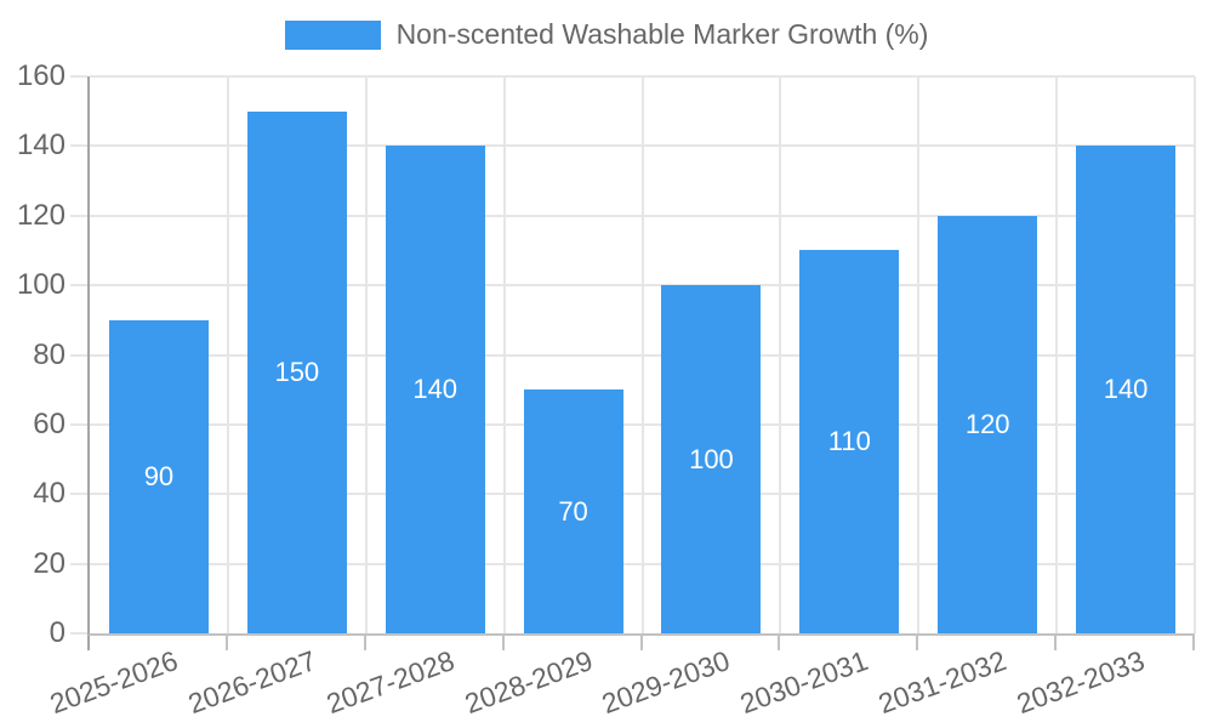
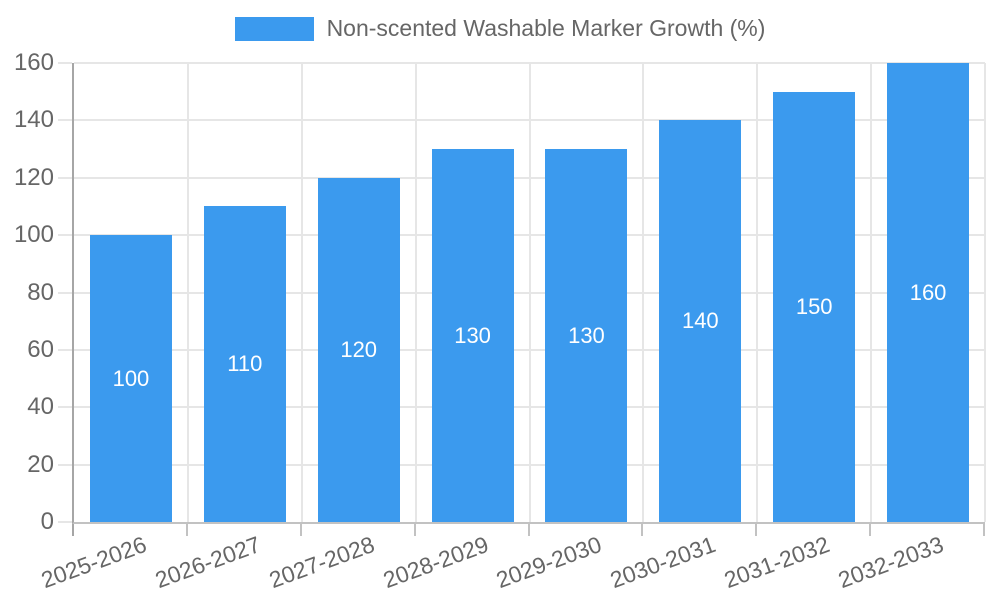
2025-2026: 90 -> 100
2026-2027: 150 -> 110
2027-2028: 140 -> 120
2028-2029: 70 -> 130
2029-2030: 100 -> 130
2030-2031: 110 -> 140
2031-2032: 120 -> 150
2032-2033: 140 -> 160
